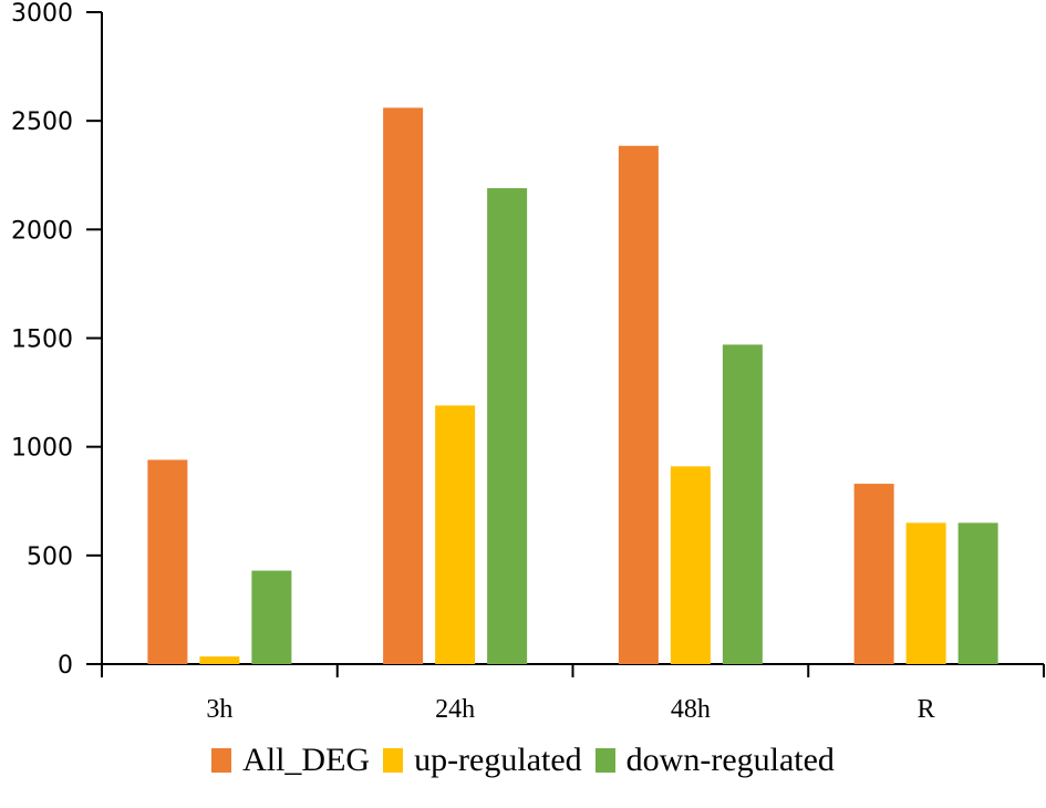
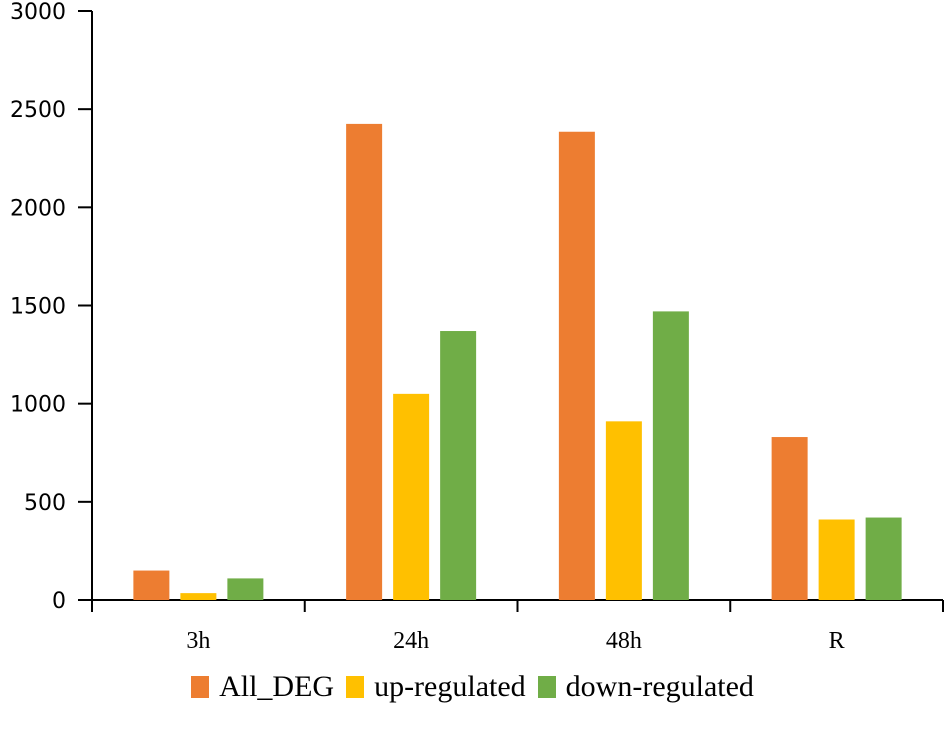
All_DEG/3h: 940 -> 150
down-regulated/3h: 430 -> 110
All_DEG/24h: 2560 -> 2420
up-regulated/24h: 1190 -> 1050
down-regulated/24h: 2190 -> 1370
up-regulated/R: 650 -> 410
down-regulated/R: 650 -> 420
